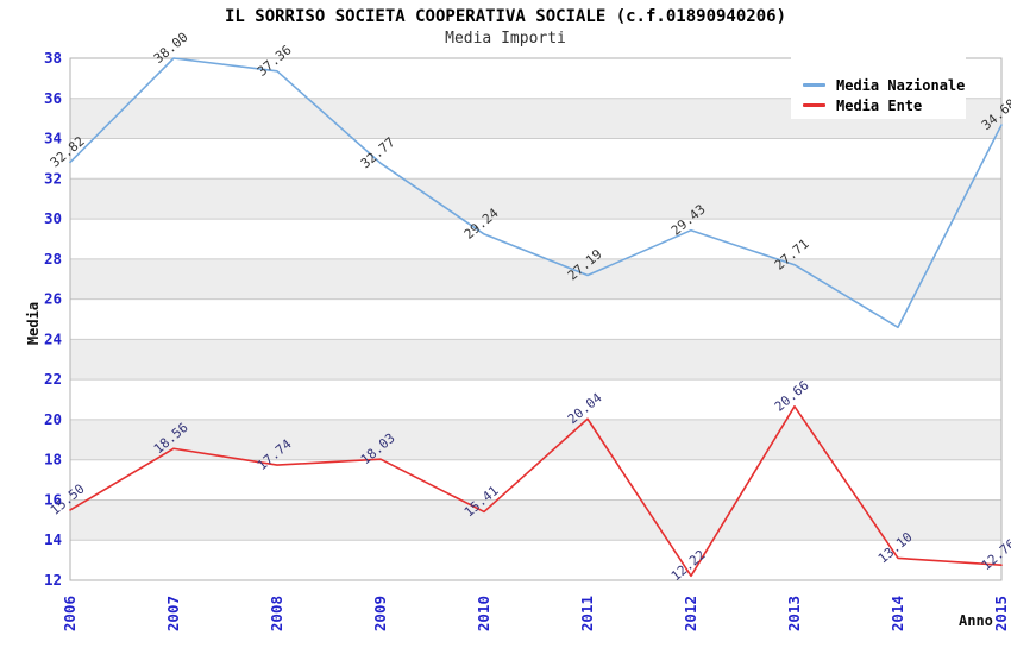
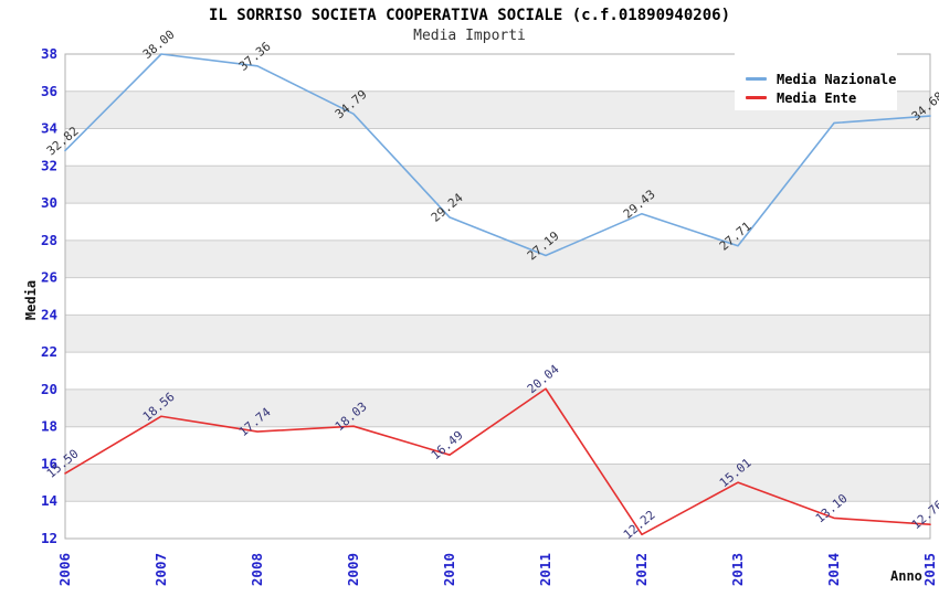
Media Nazionale/2009: 32.77 -> 34.79
Media Ente/2010: 15.41 -> 16.49
Media Ente/2013: 20.66 -> 15.01
Media Nazionale/2014: 24.6 -> 34.3
